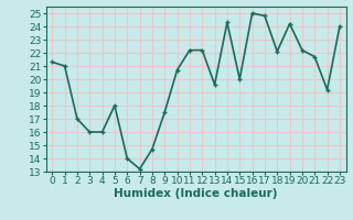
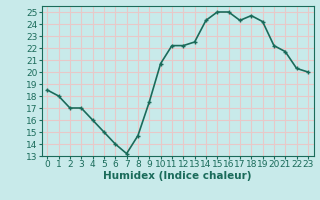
0: 21.3 -> 18.5
1: 21.0 -> 18.0
3: 16.0 -> 17.0
5: 18.0 -> 15.0
13: 19.6 -> 22.5
15: 20.0 -> 25.0
17: 24.8 -> 24.3
18: 22.1 -> 24.7
22: 19.2 -> 20.3
23: 24.0 -> 20.0
